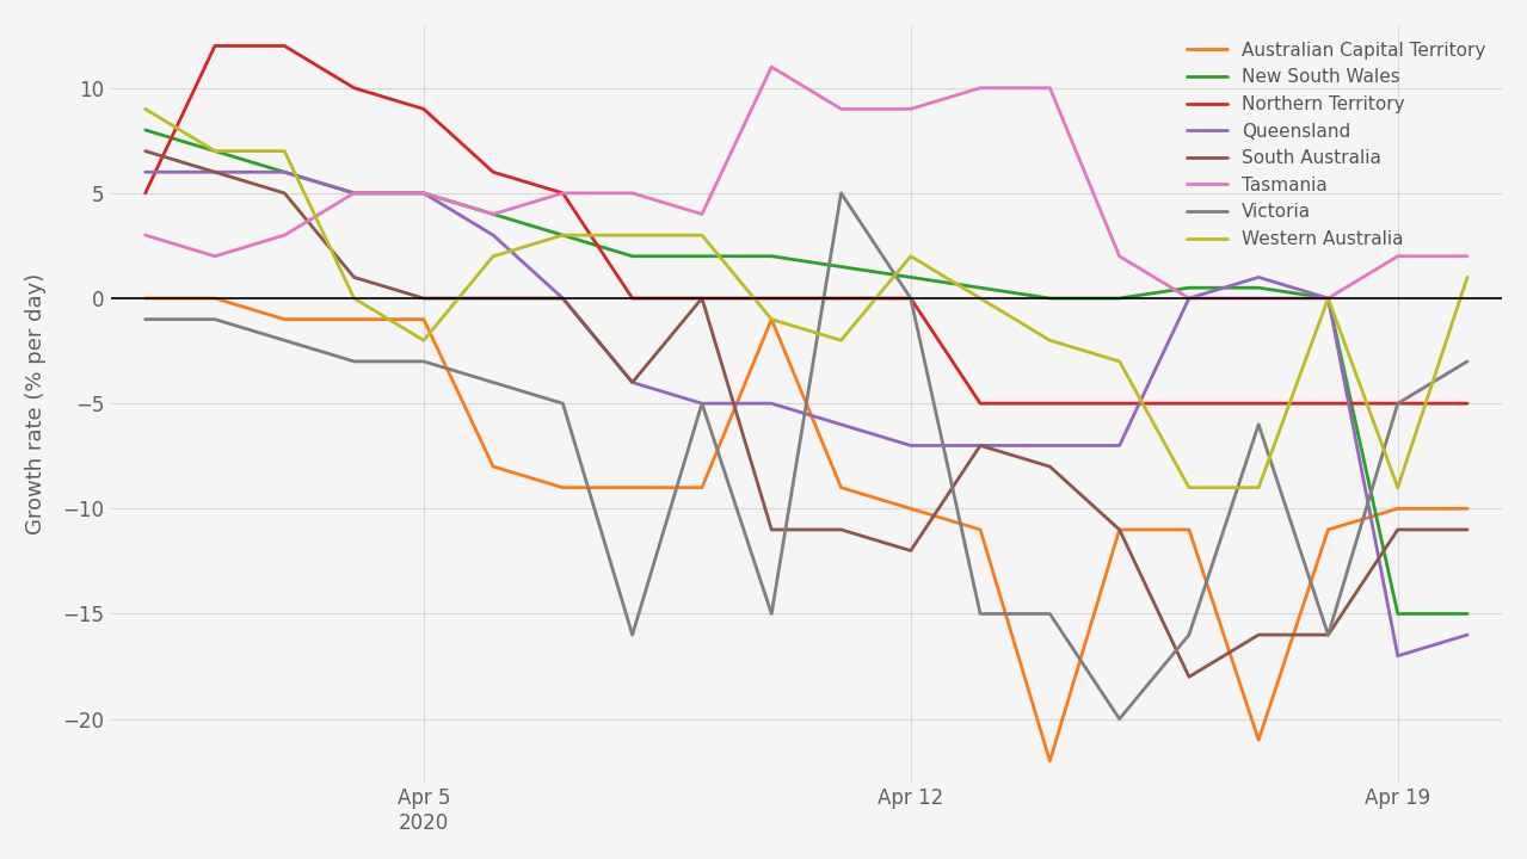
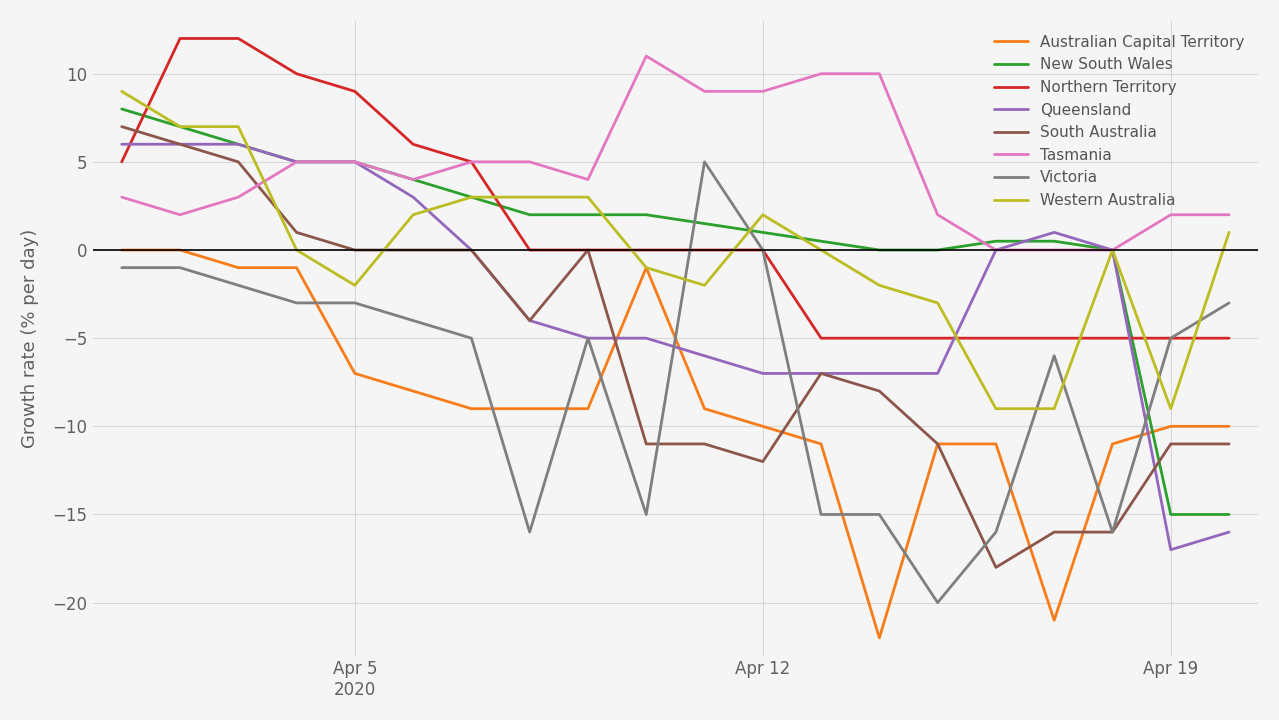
Australian Capital Territory/Apr 5 2020: -1 -> -7
